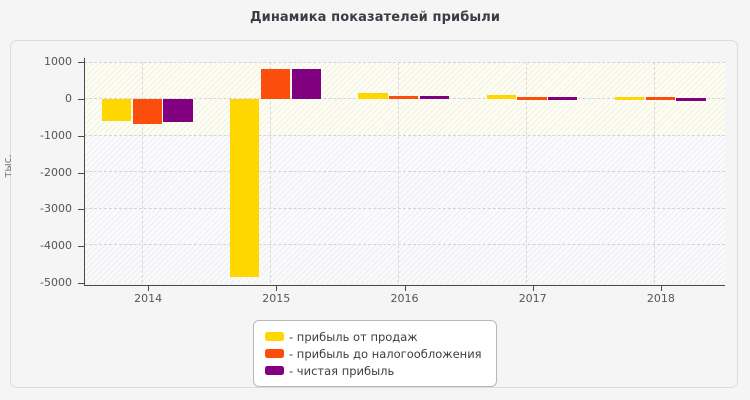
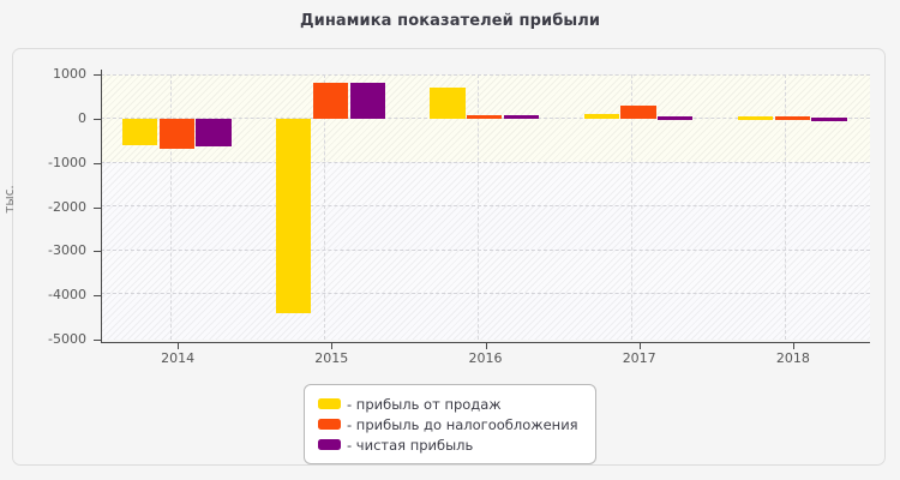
- прибыль от продаж/2015: -4800 -> -4400
- прибыль от продаж/2016: 200 -> 700
- прибыль до налогообложения/2017: 100 -> 300
